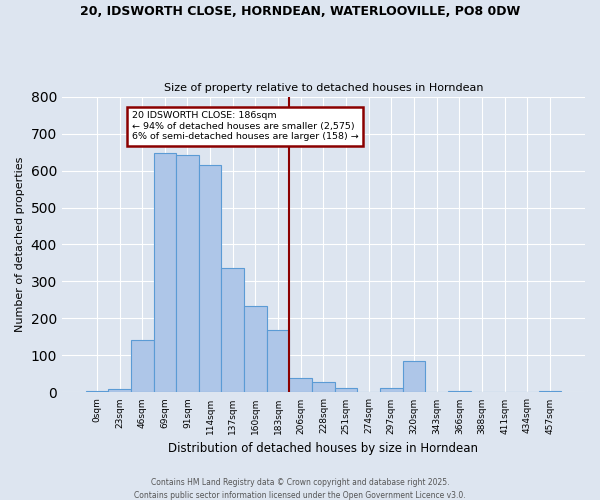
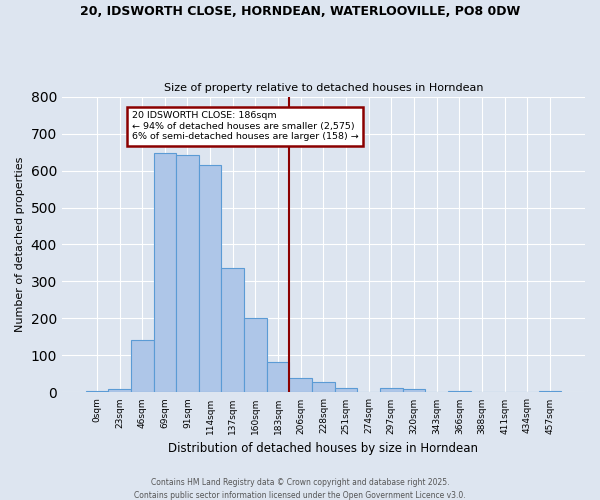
160sqm: 235 -> 200
183sqm: 170 -> 83
320sqm: 85 -> 10
